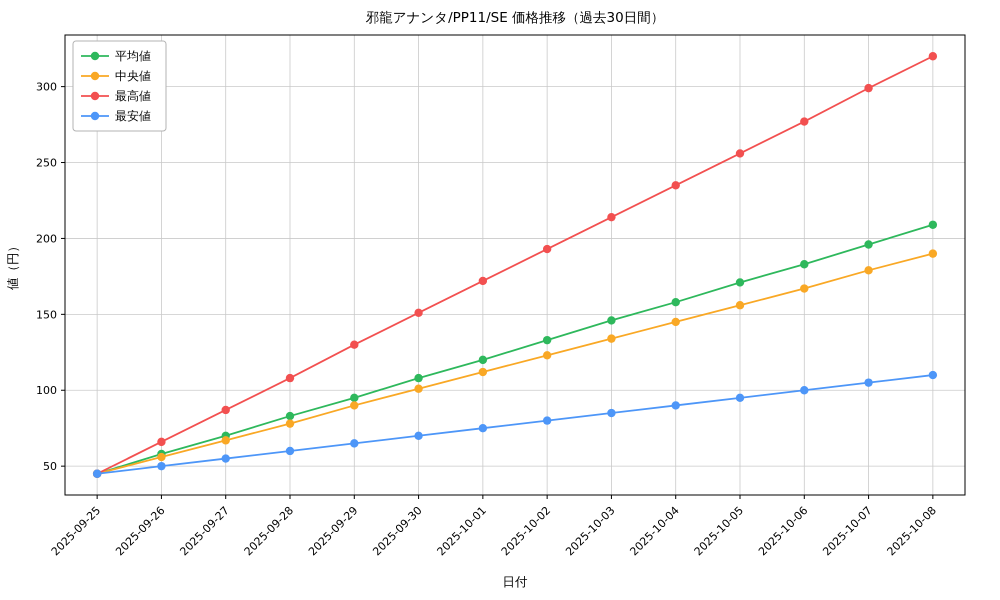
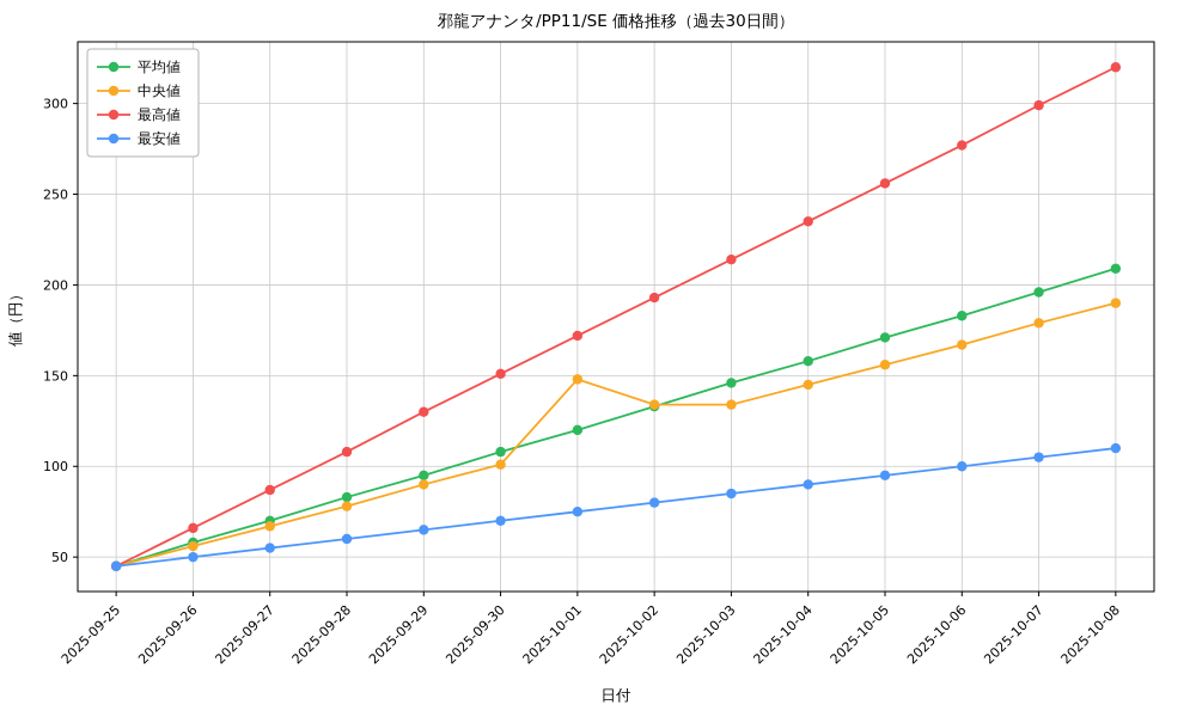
中央値/2025-10-01: 112 -> 148
中央値/2025-10-02: 123 -> 134
